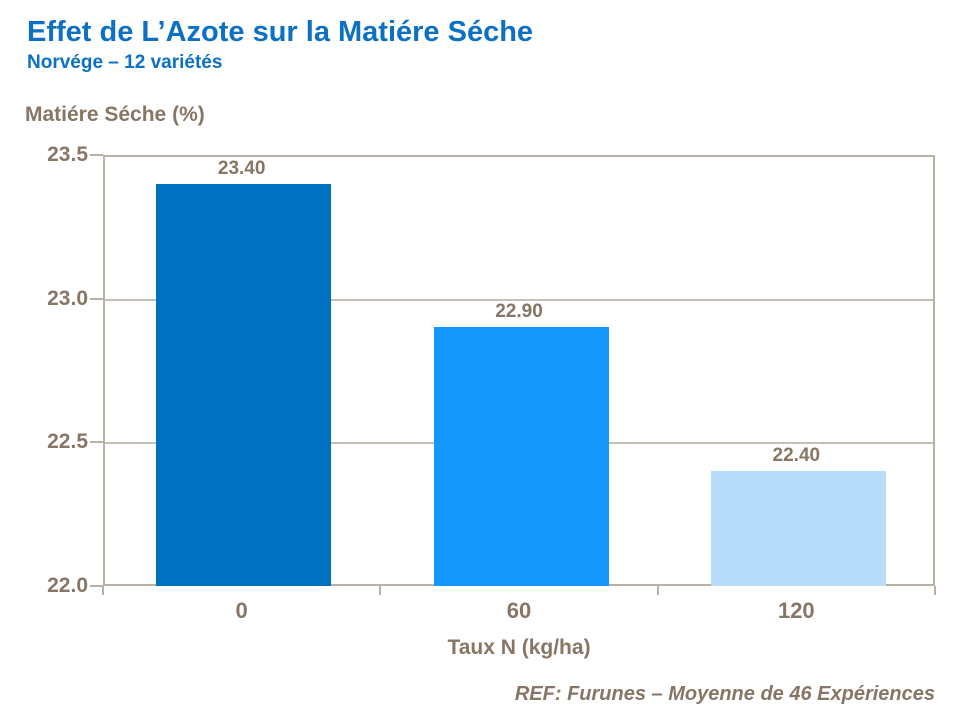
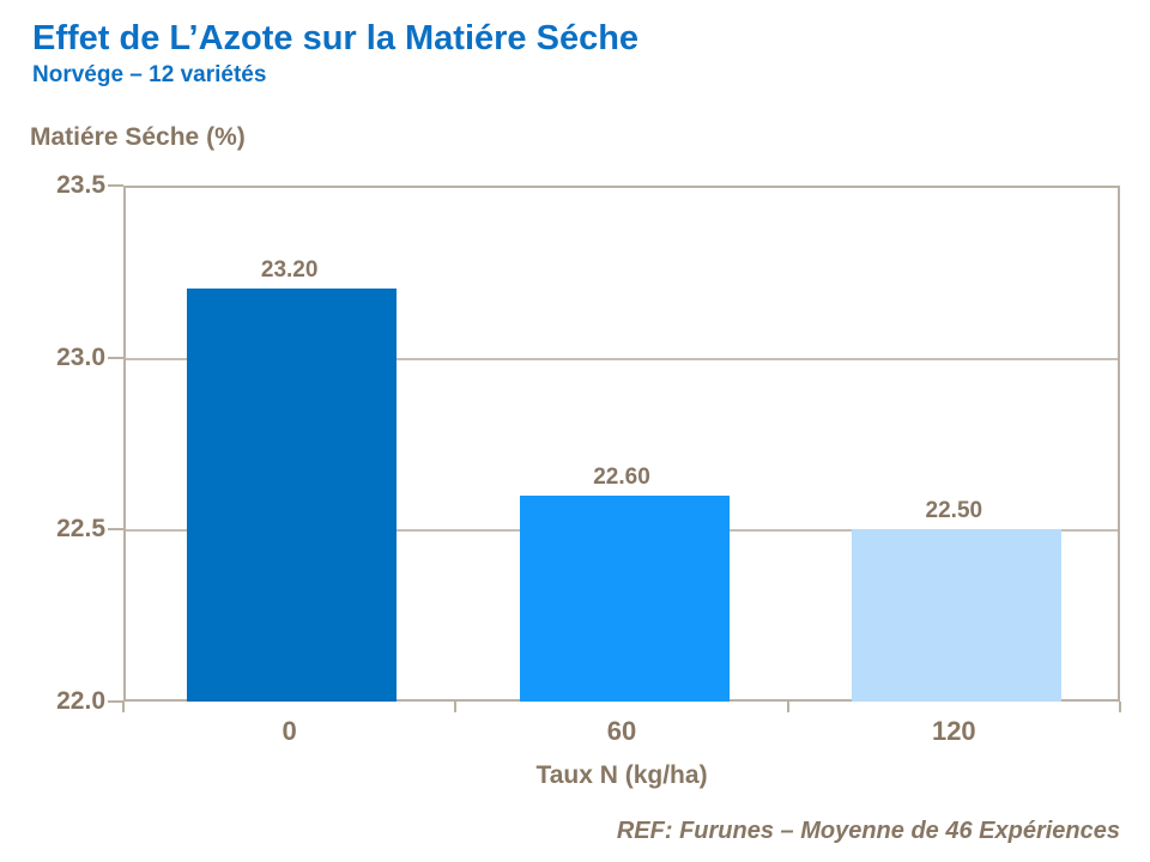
0: 23.40 -> 23.20
60: 22.90 -> 22.60
120: 22.40 -> 22.50
